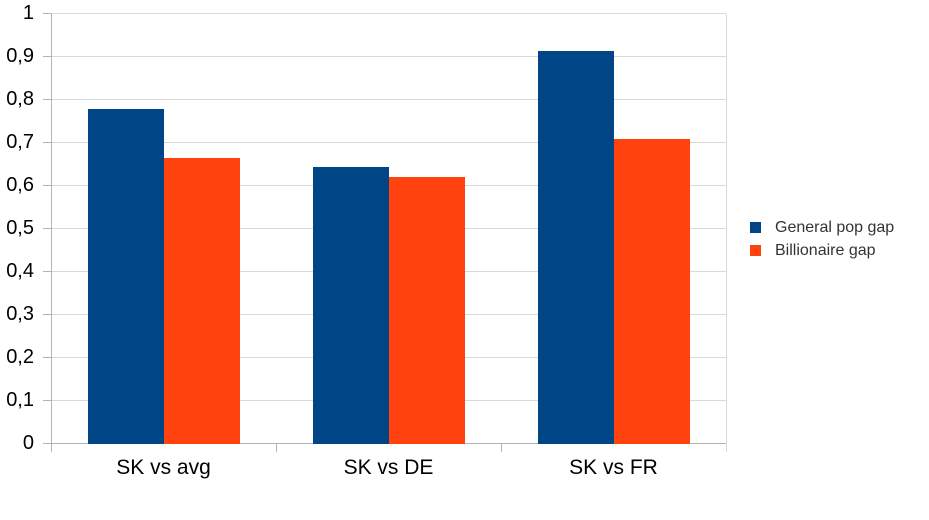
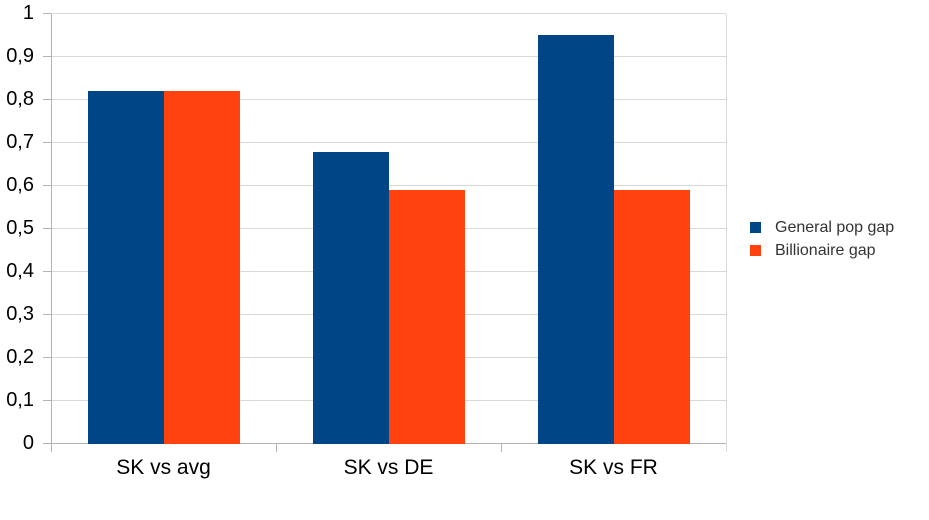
General pop gap/SK vs avg: 0,78 -> 0,82
Billionaire gap/SK vs avg: 0,67 -> 0,82
General pop gap/SK vs DE: 0,65 -> 0,68
Billionaire gap/SK vs DE: 0,62 -> 0,59
General pop gap/SK vs FR: 0,92 -> 0,95
Billionaire gap/SK vs FR: 0,71 -> 0,59
